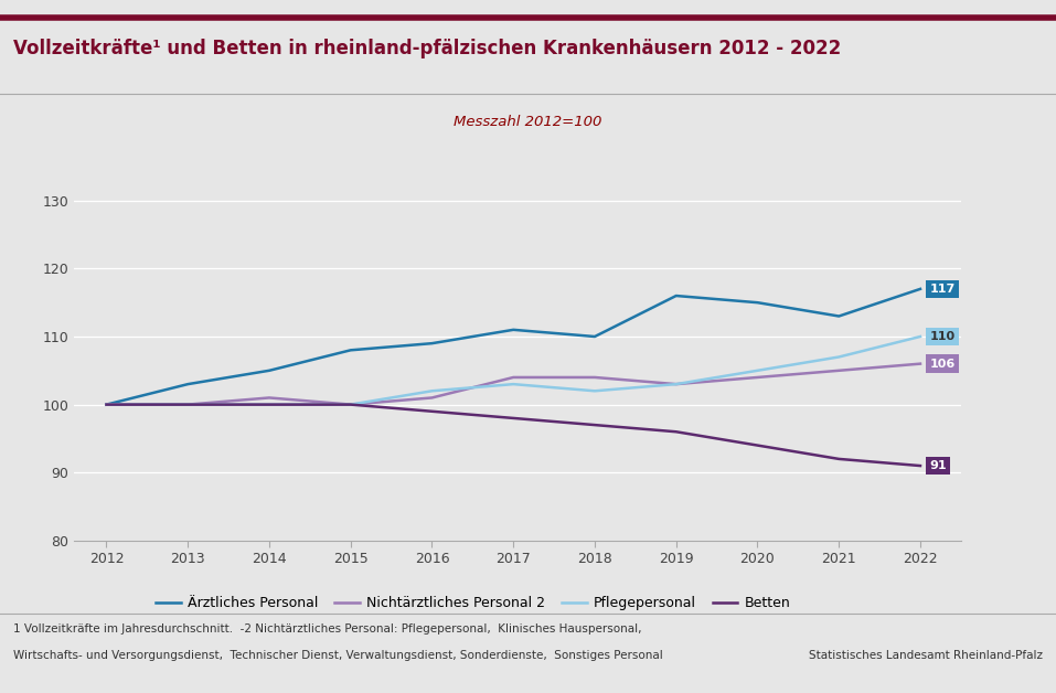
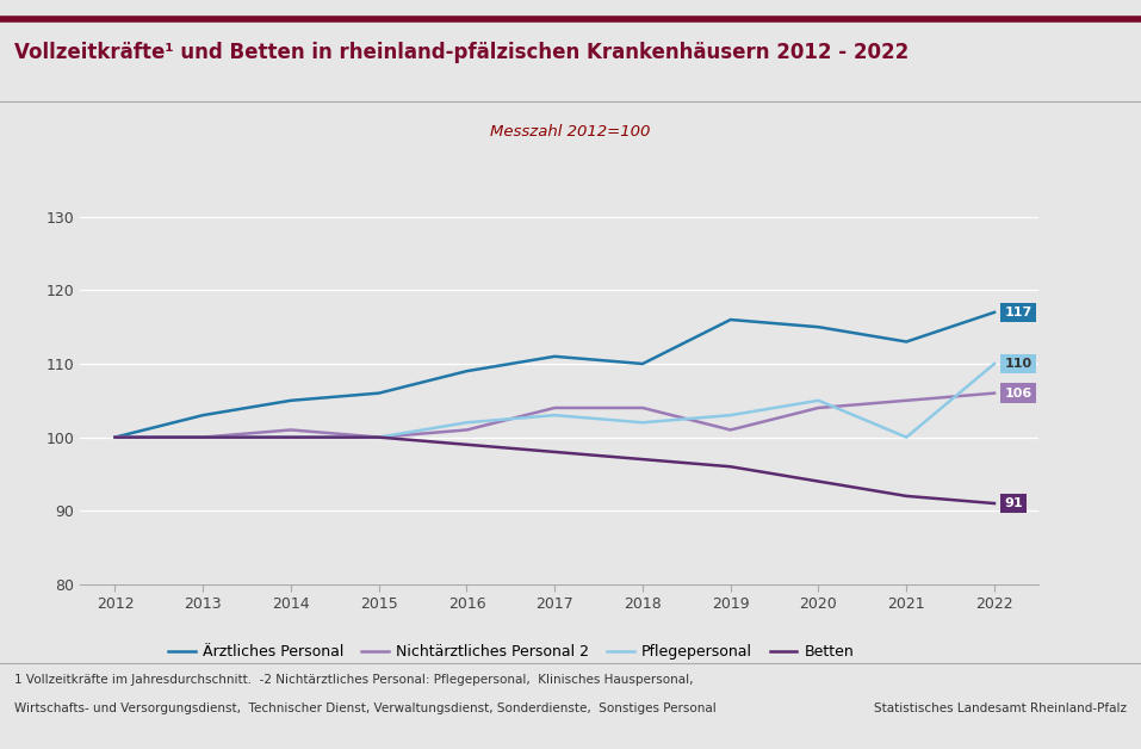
Ärztliches Personal/2015: 108 -> 106
Nichtärztliches Personal 2/2019: 103 -> 101
Pflegepersonal/2021: 107 -> 100
